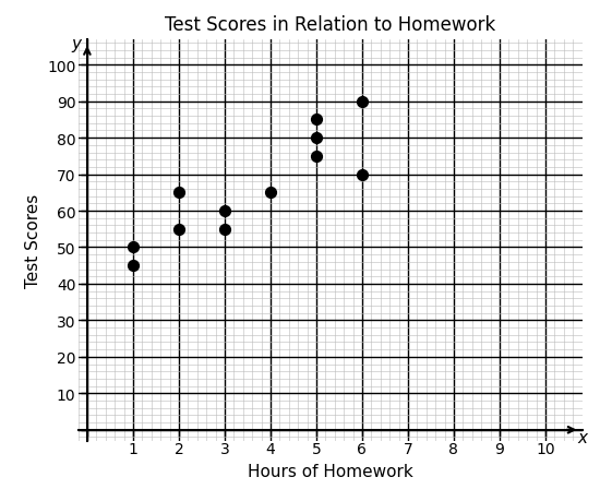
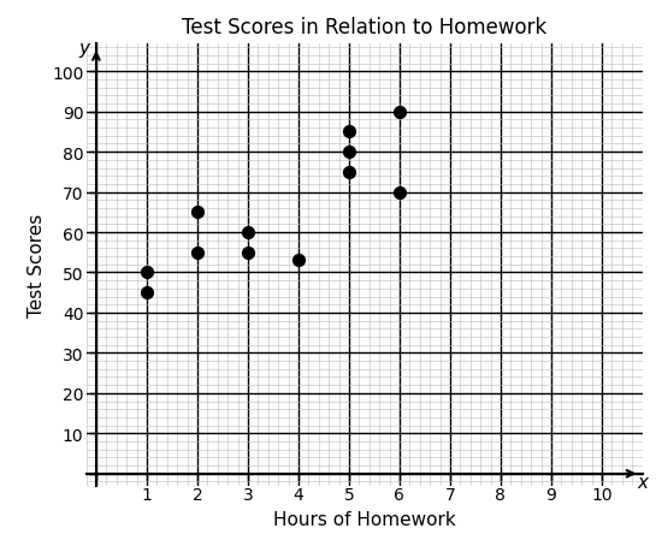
4: 65 -> 53
